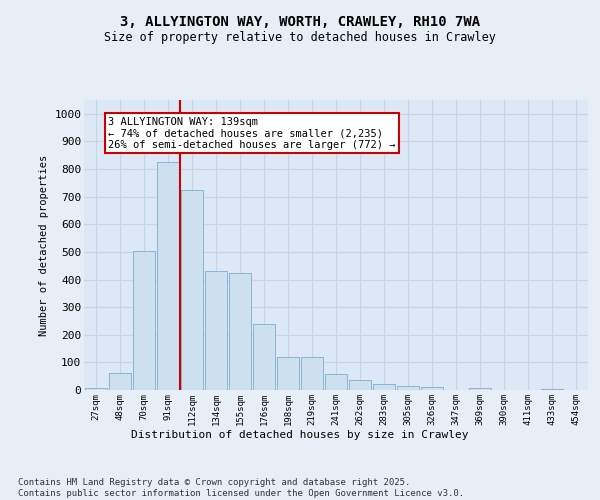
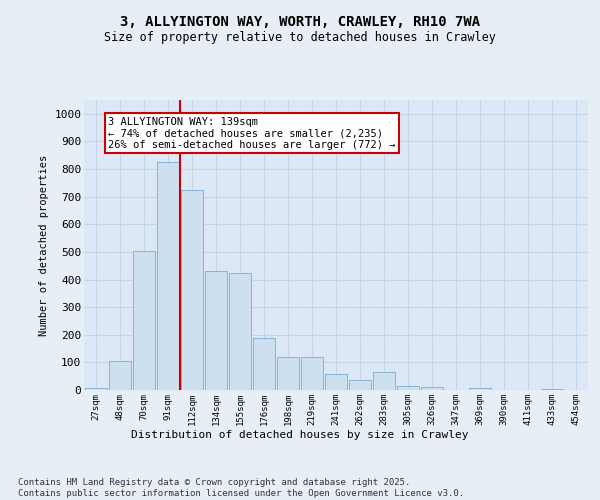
48sqm: 60 -> 105
176sqm: 240 -> 190
283sqm: 20 -> 65
